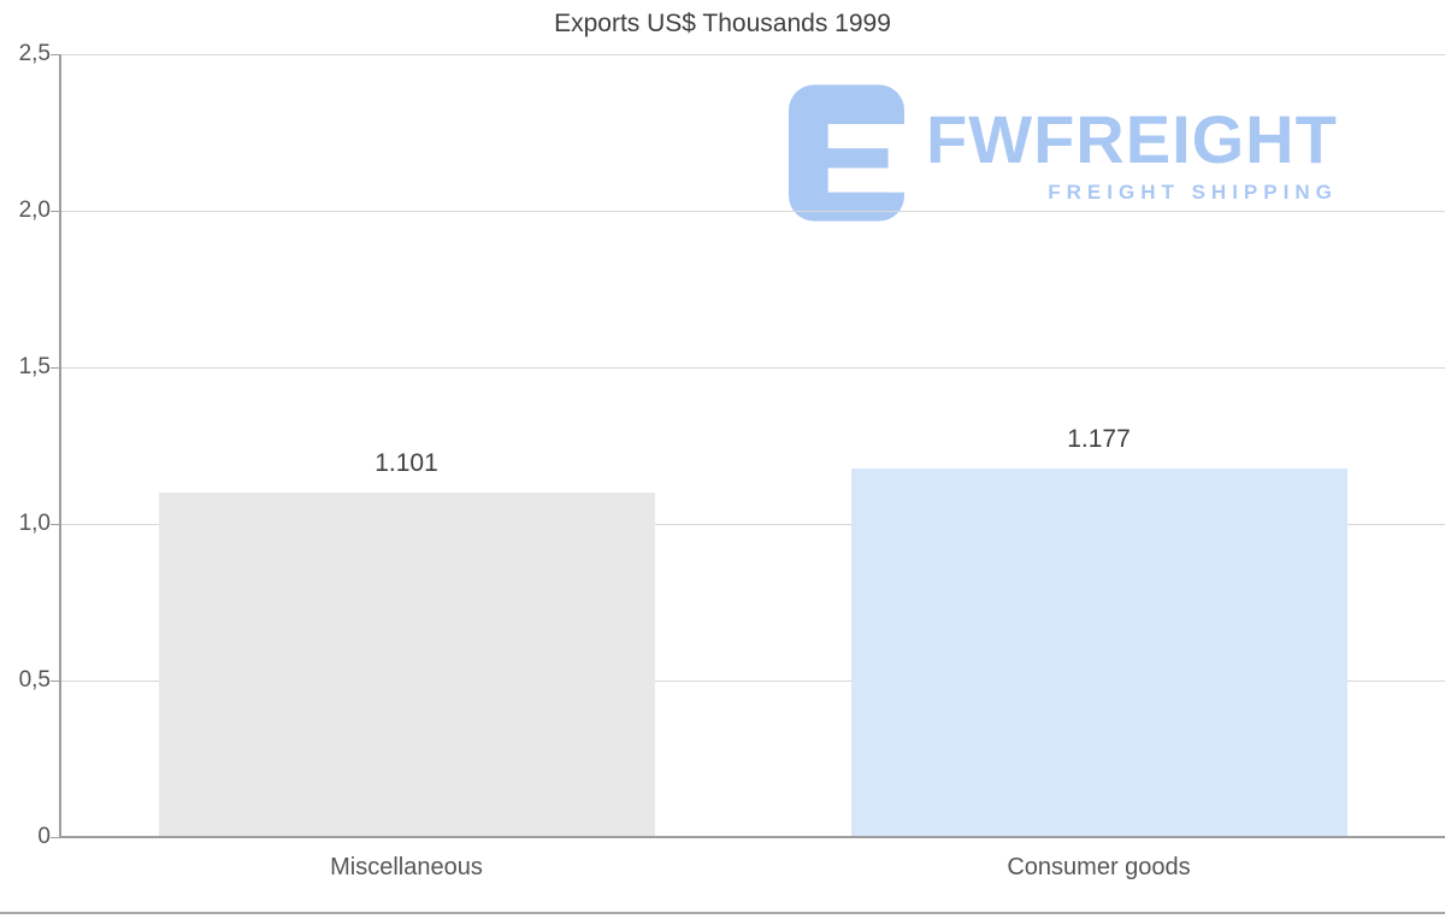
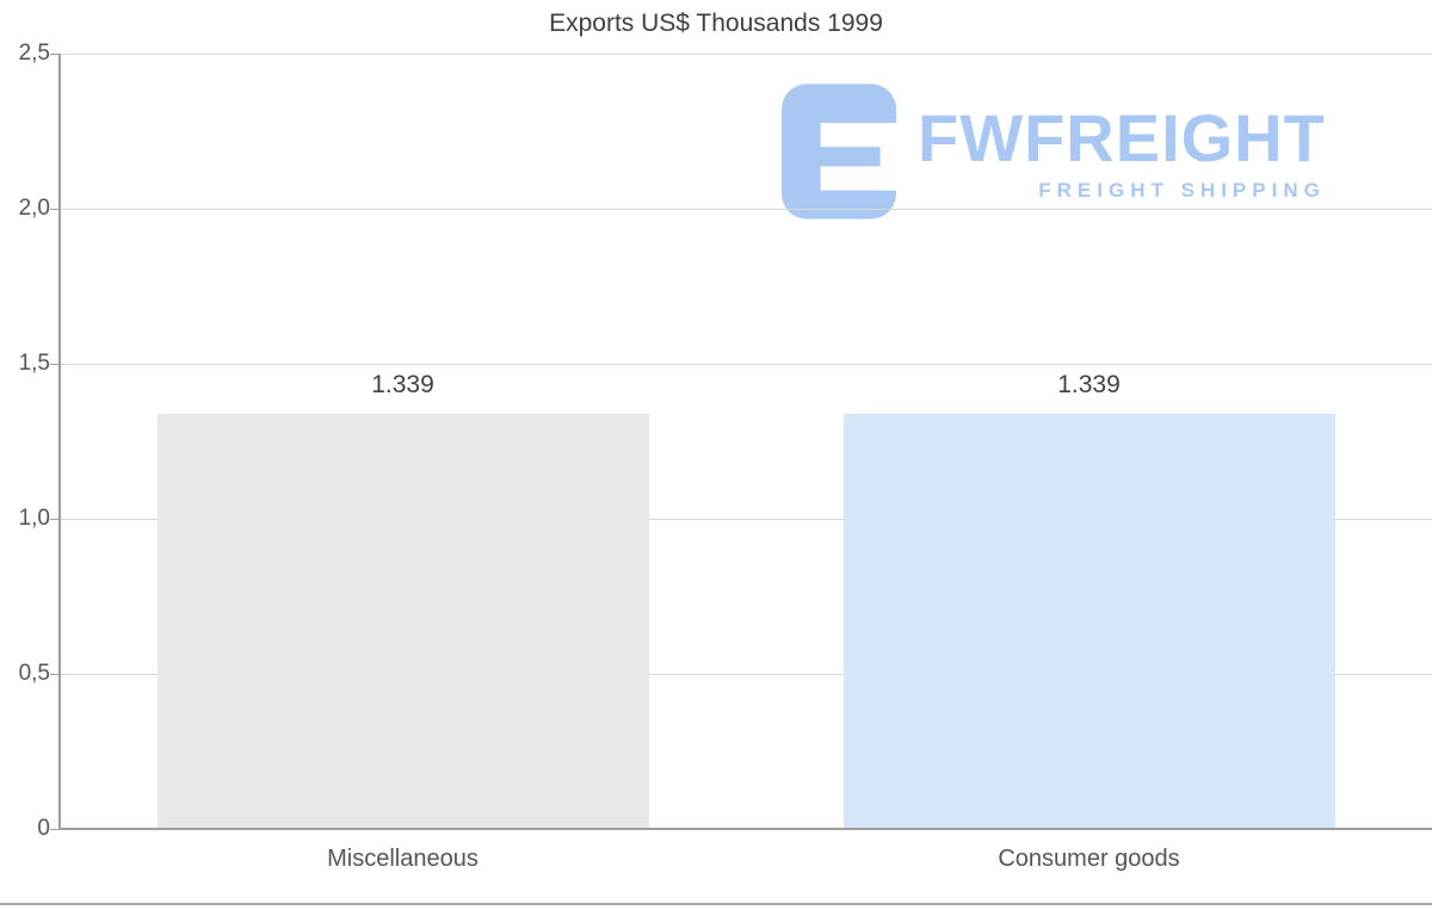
Miscellaneous: 1.101 -> 1.339
Consumer goods: 1.177 -> 1.339
